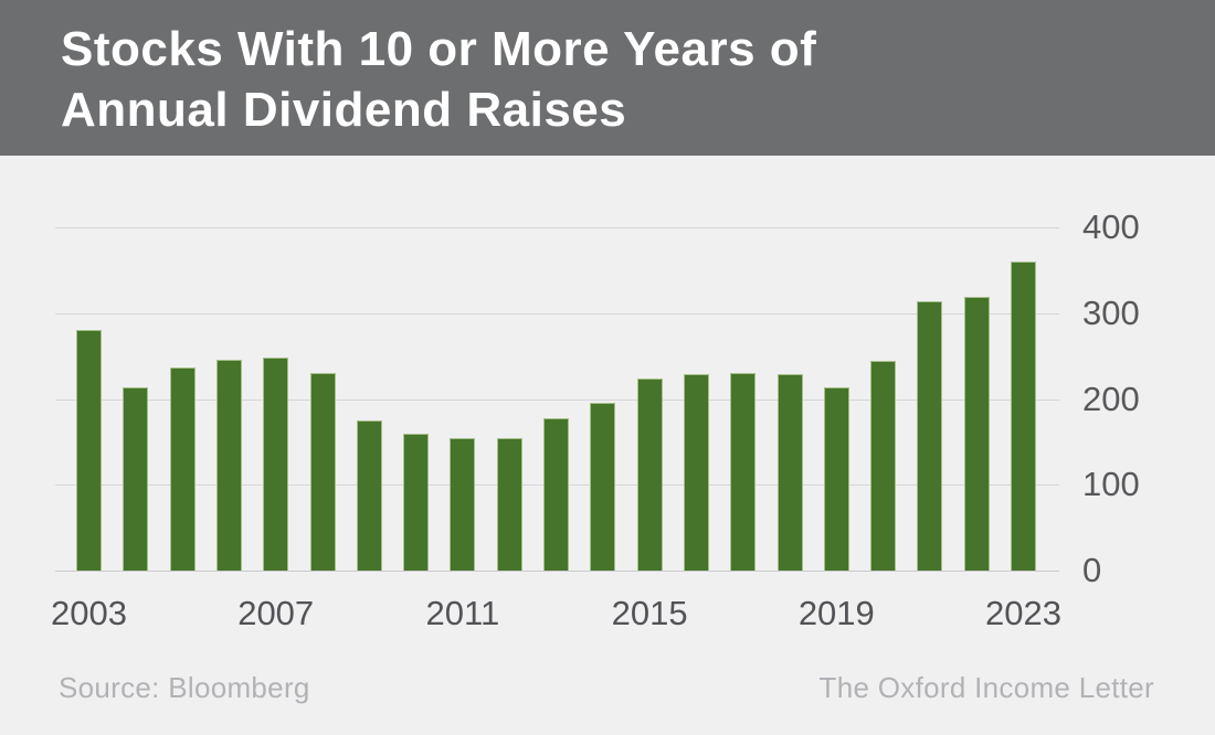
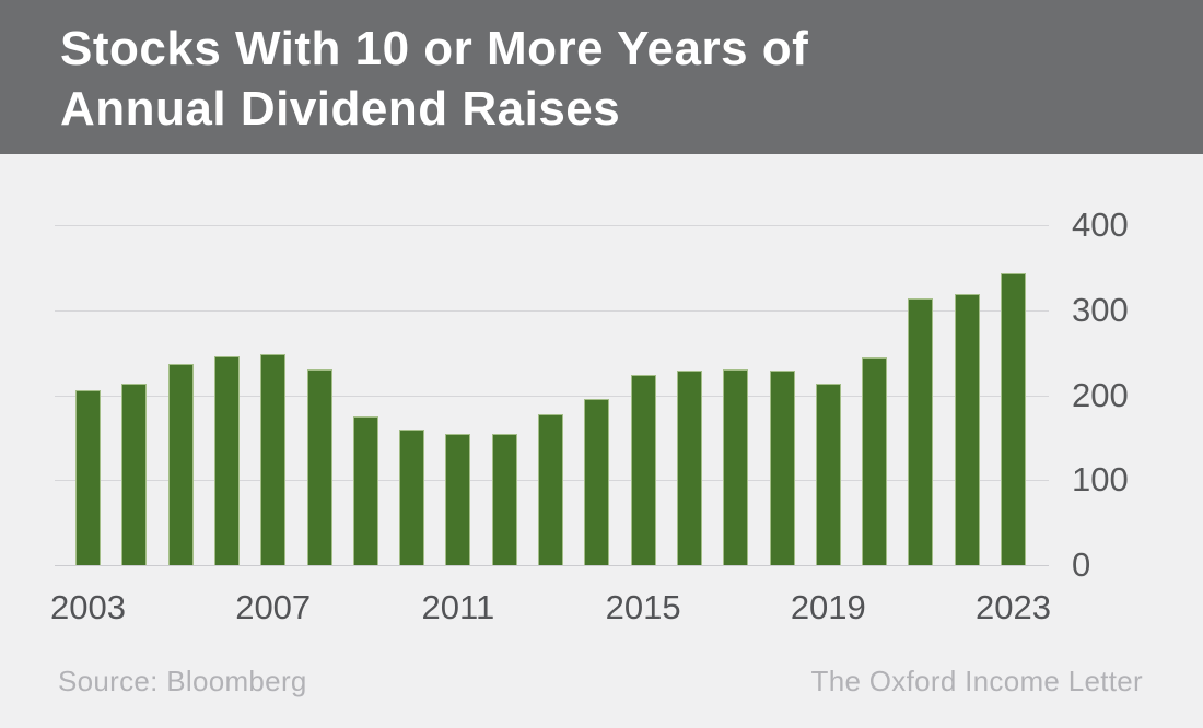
2003: 280 -> 210
2023: 360 -> 340
